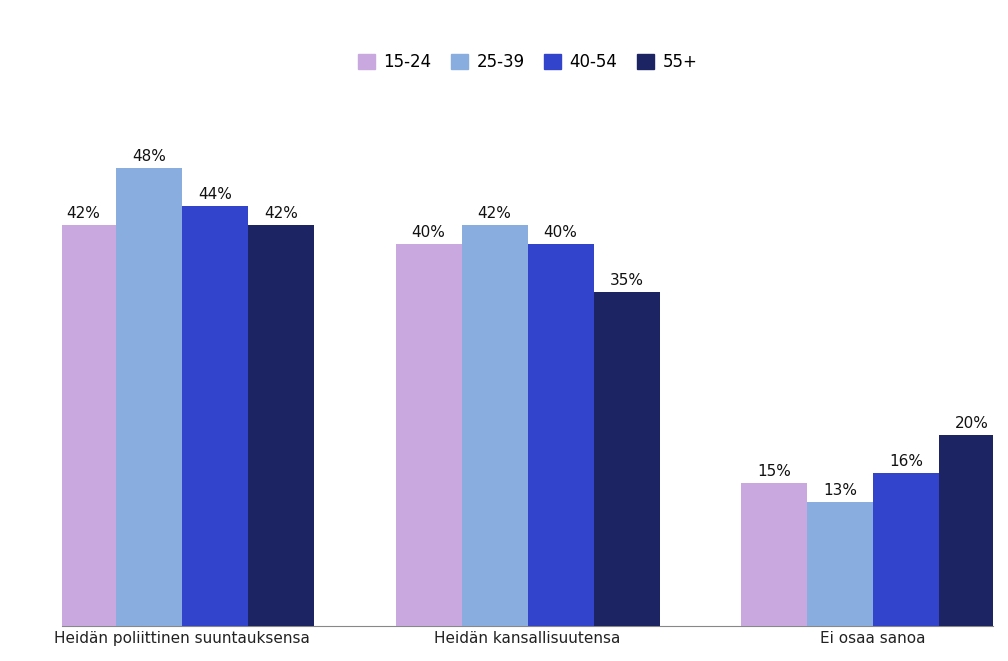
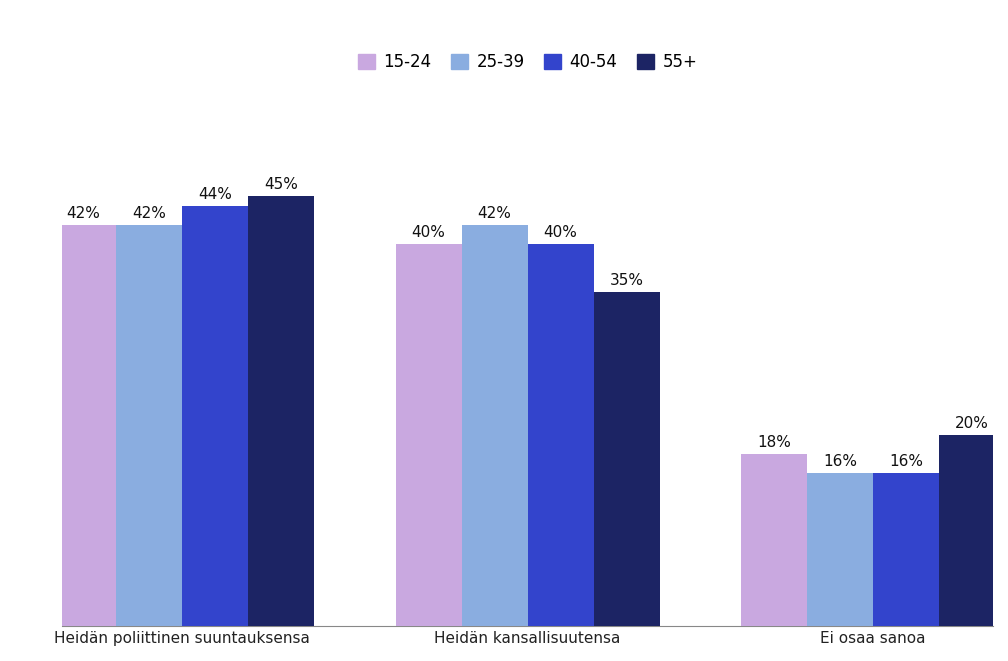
25-39/Heidän poliittinen suuntauksensa: 48% -> 42%
55+/Heidän poliittinen suuntauksensa: 42% -> 45%
15-24/Ei osaa sanoa: 15% -> 18%
25-39/Ei osaa sanoa: 13% -> 16%
